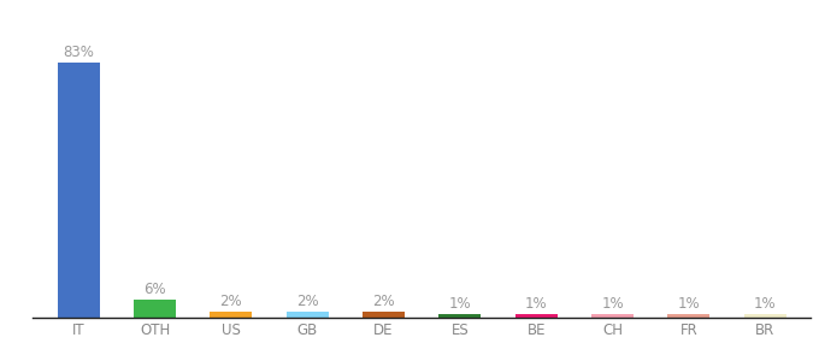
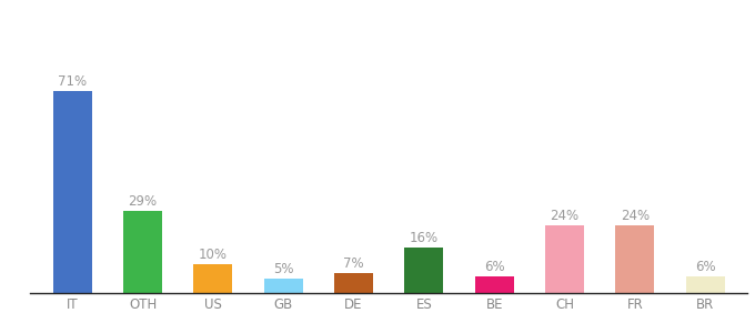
IT: 83% -> 71%
OTH: 6% -> 29%
US: 2% -> 10%
GB: 2% -> 5%
DE: 2% -> 7%
ES: 1% -> 16%
BE: 1% -> 6%
CH: 1% -> 24%
FR: 1% -> 24%
BR: 1% -> 6%
